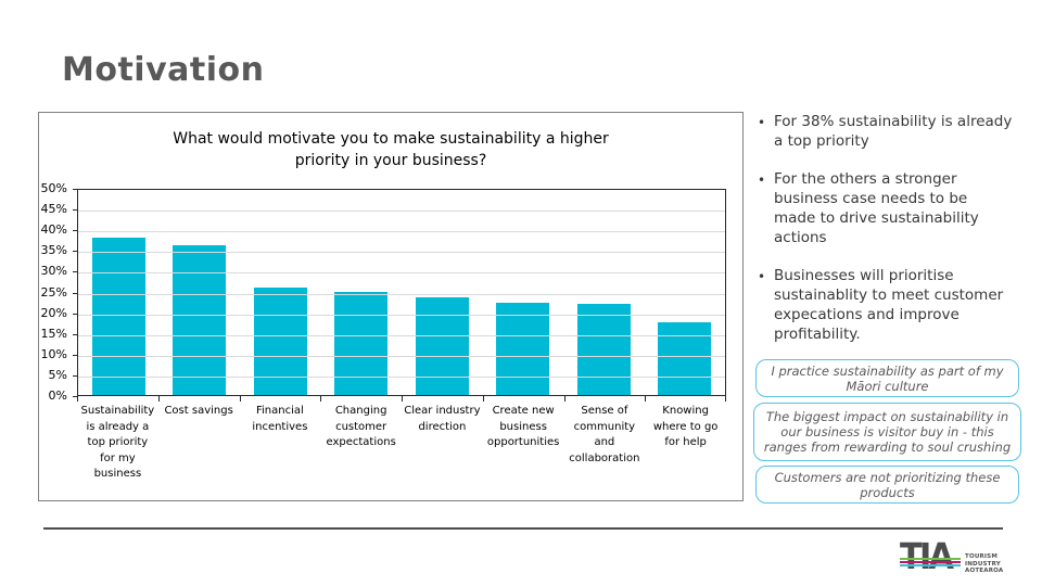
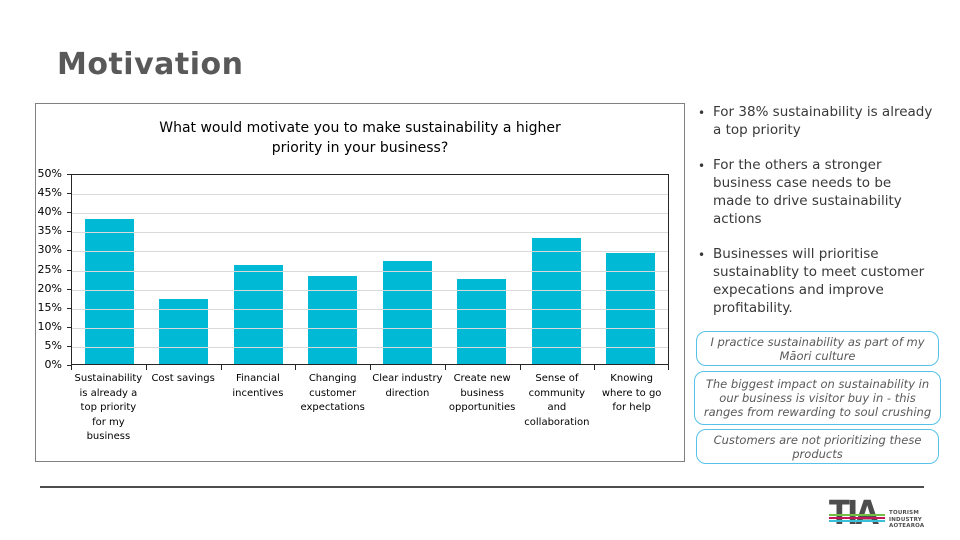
Cost savings: 36% -> 17%
Changing customer expectations: 25% -> 23%
Clear industry direction: 24% -> 27%
Sense of community and collaboration: 22% -> 33%
Knowing where to go for help: 18% -> 29%
